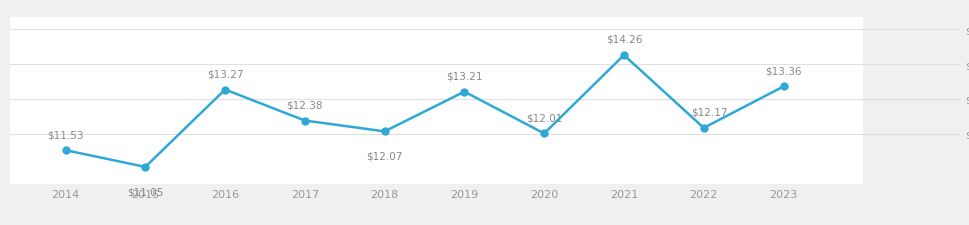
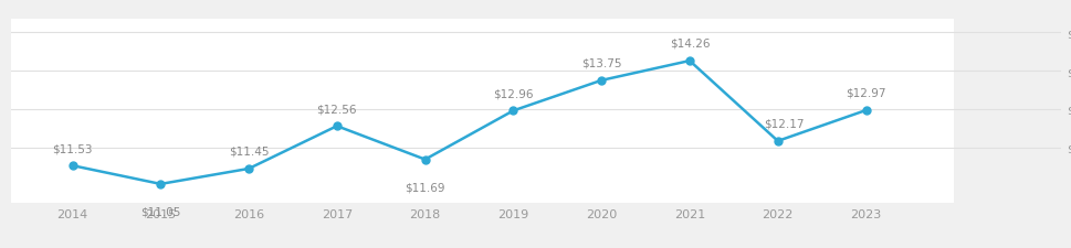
2016: $13.27 -> $11.45
2017: $12.38 -> $12.56
2018: $12.07 -> $11.69
2019: $13.21 -> $12.96
2020: $12.01 -> $13.75
2023: $13.36 -> $12.97
